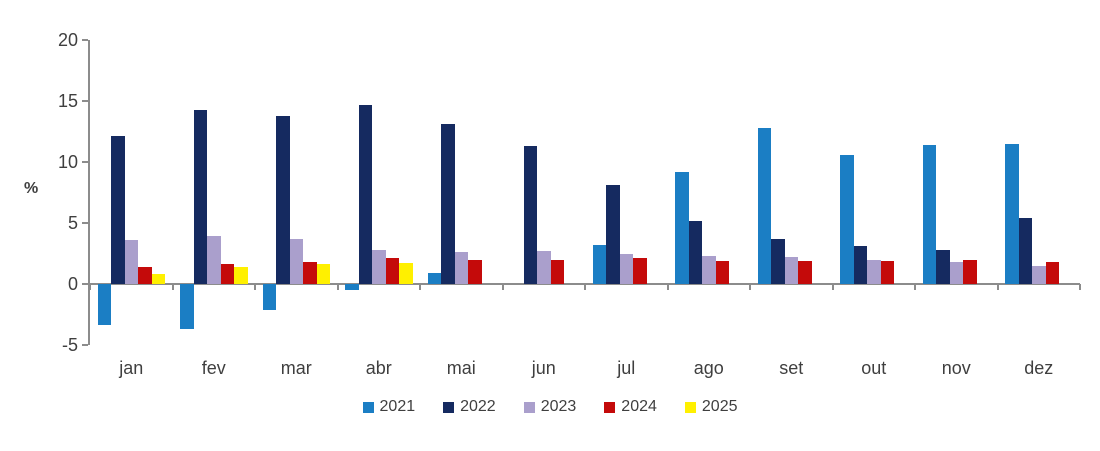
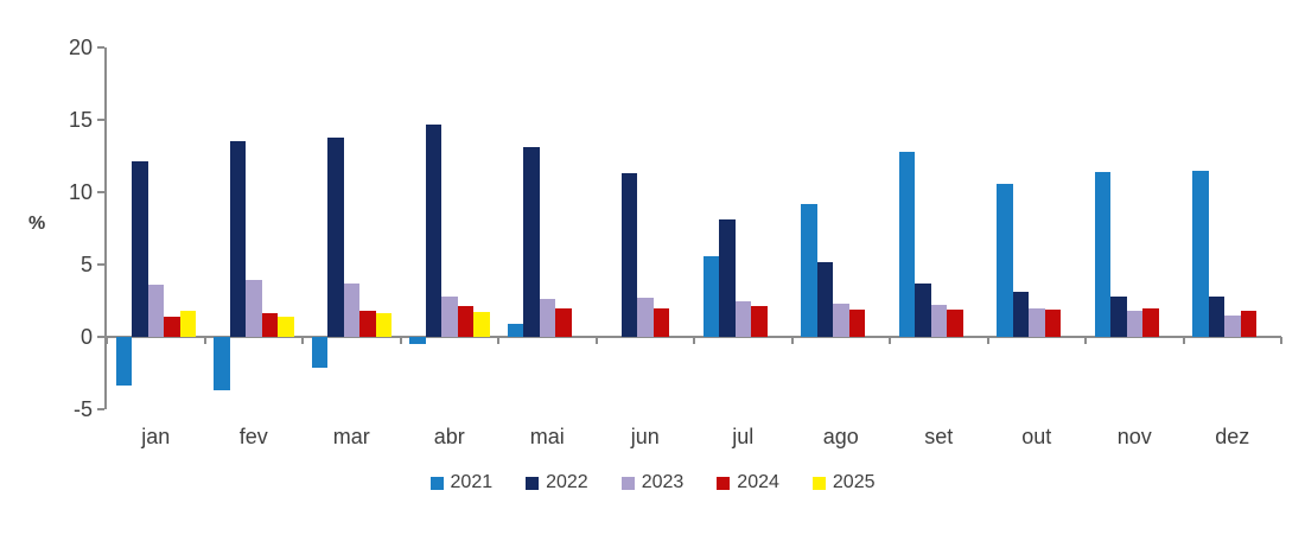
2025/jan: 0.8 -> 1.8
2022/fev: 14.3 -> 13.5
2021/jul: 3.2 -> 5.6
2022/dez: 5.4 -> 2.8
